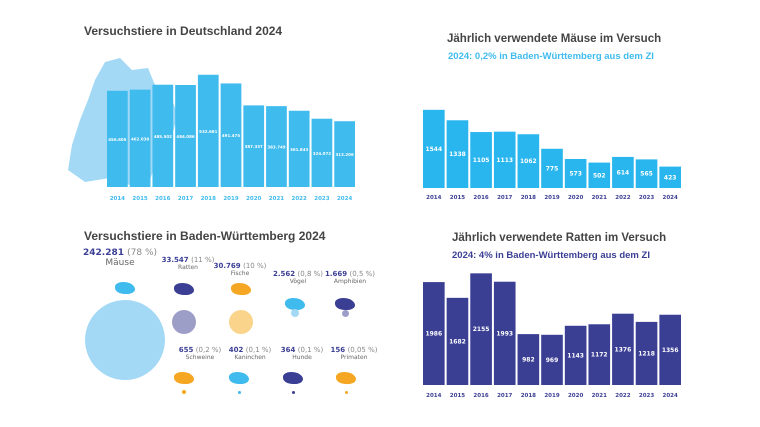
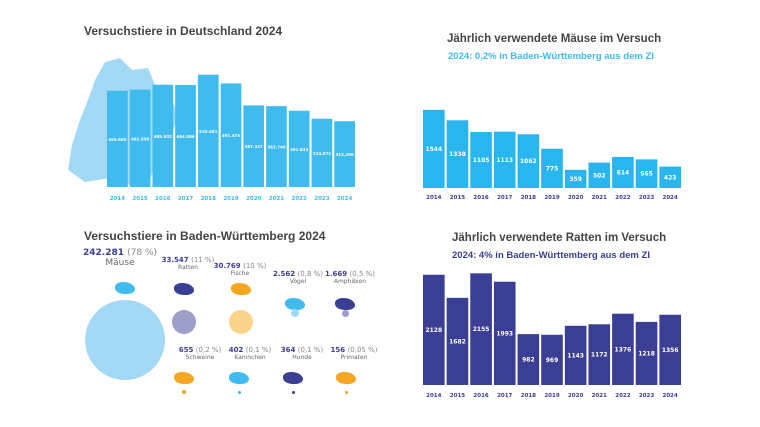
Jährlich verwendete Mäuse im Versuch/2020: 573 -> 359
Jährlich verwendete Ratten im Versuch/2014: 1986 -> 2128
